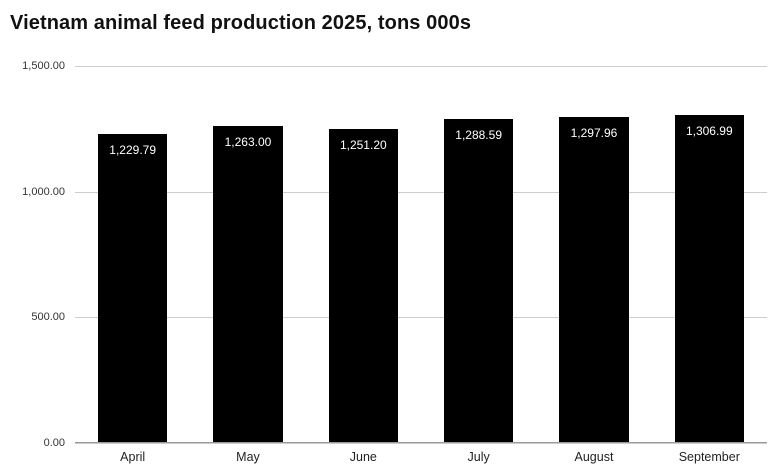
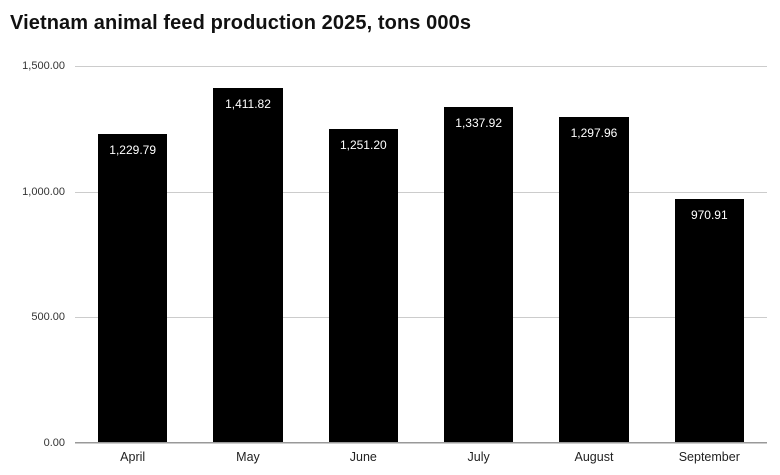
May: 1,263.00 -> 1,411.82
July: 1,288.59 -> 1,337.92
September: 1,306.99 -> 970.91
